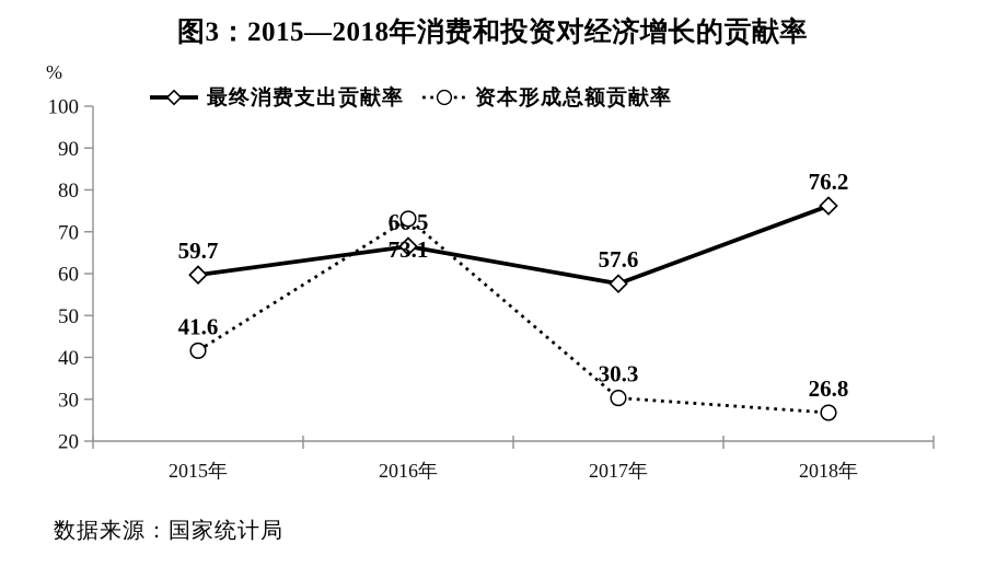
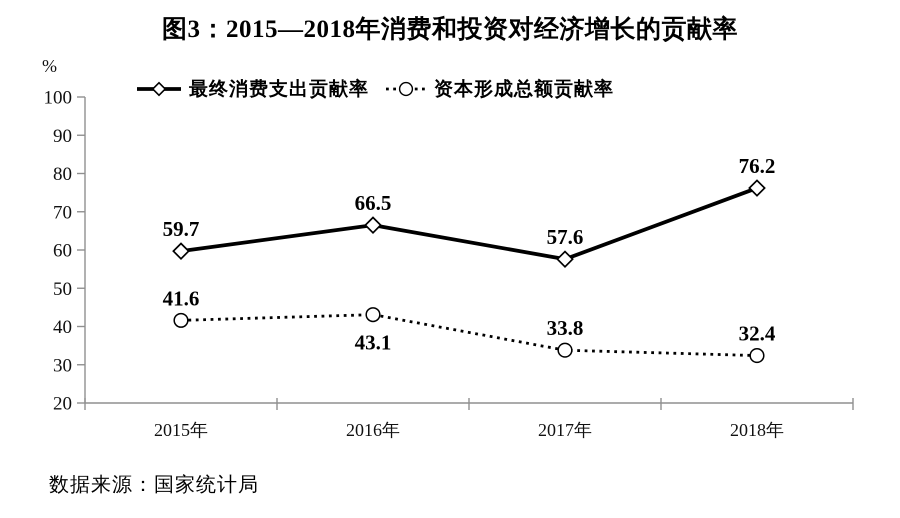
资本形成总额贡献率/2016年: 73.1 -> 43.1
资本形成总额贡献率/2017年: 30.3 -> 33.8
资本形成总额贡献率/2018年: 26.8 -> 32.4
